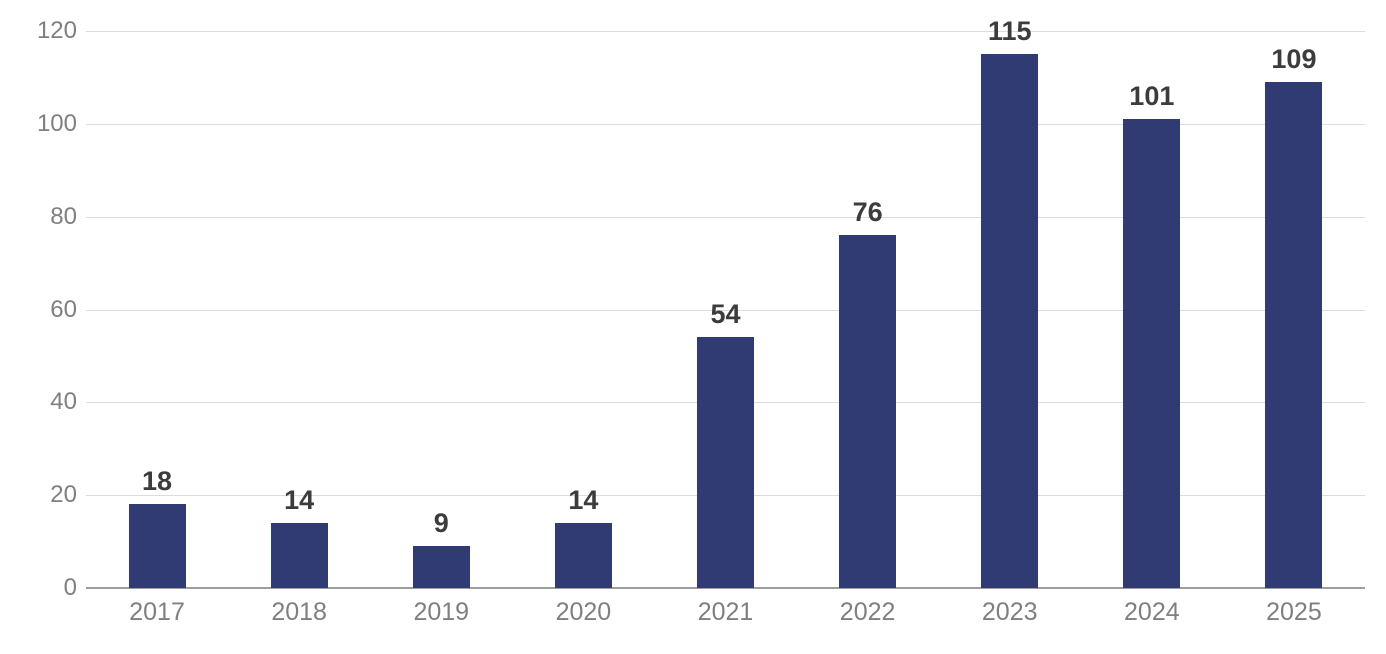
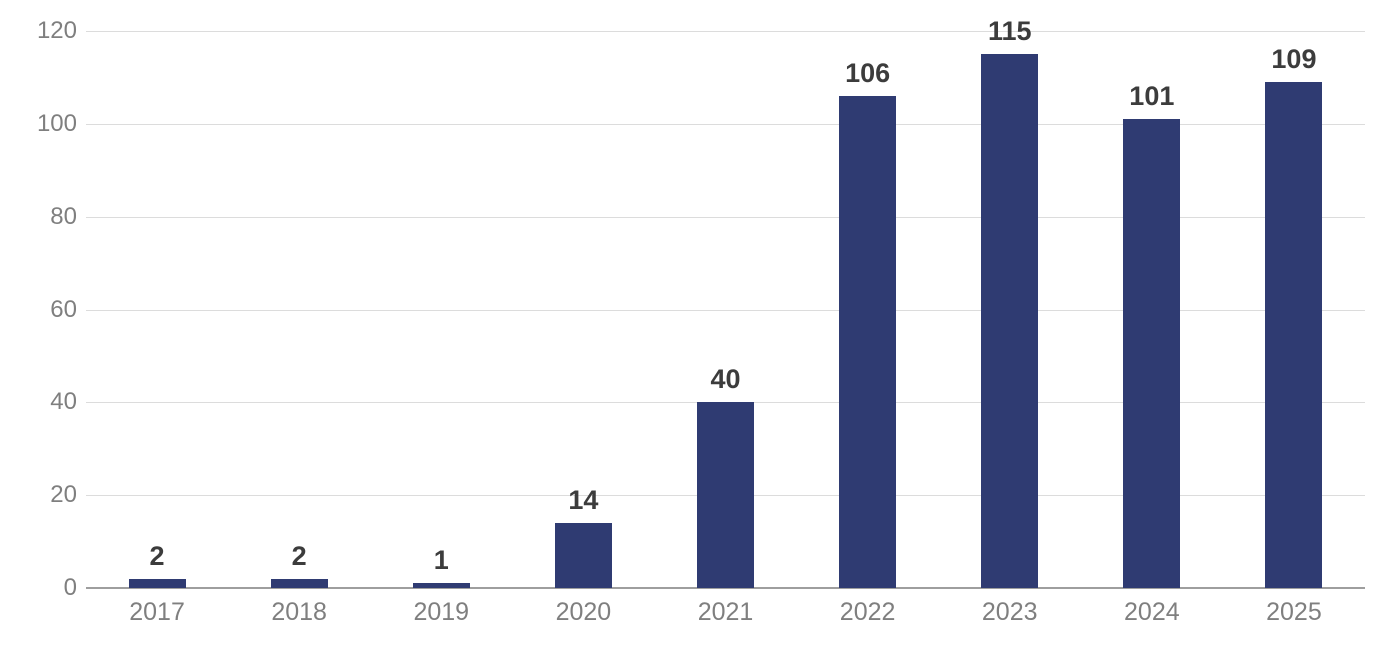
2017: 18 -> 2
2018: 14 -> 2
2019: 9 -> 1
2021: 54 -> 40
2022: 76 -> 106
